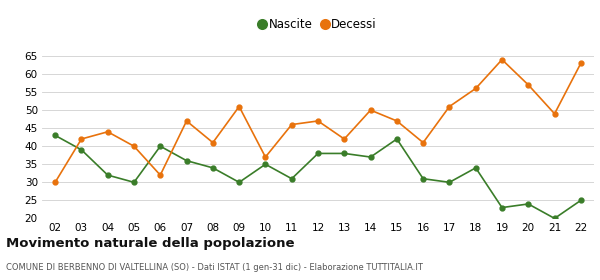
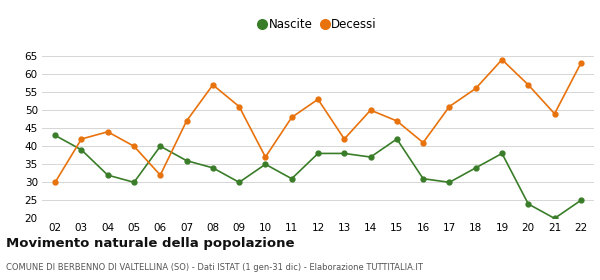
Decessi/08: 41 -> 57
Decessi/11: 46 -> 48
Decessi/12: 47 -> 53
Nascite/19: 23 -> 38
